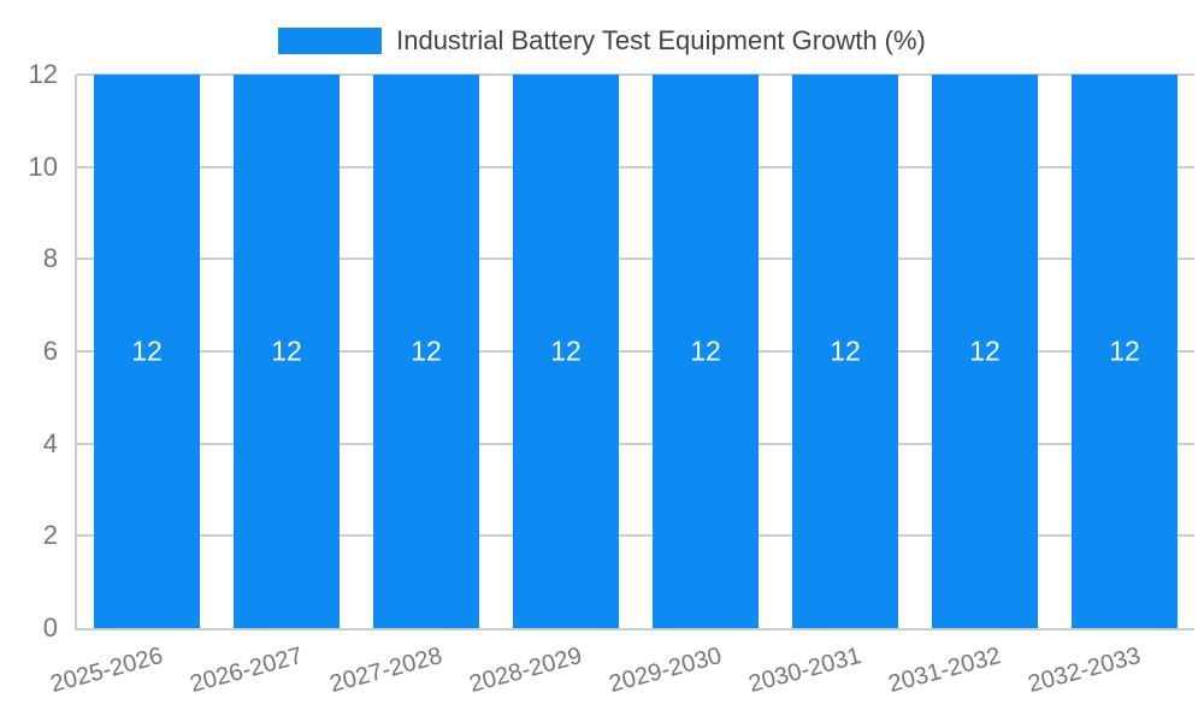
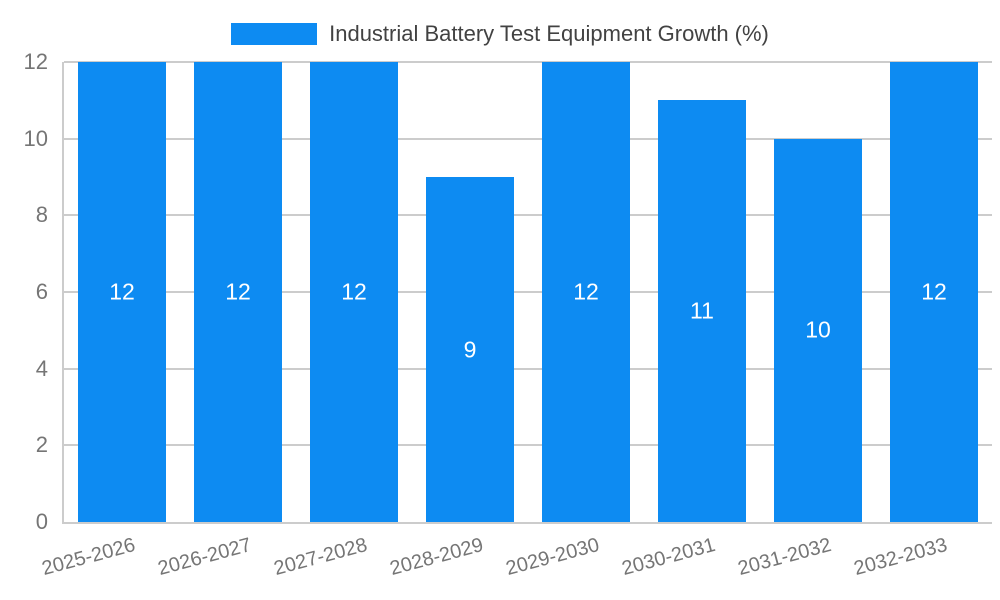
2028-2029: 12 -> 9
2030-2031: 12 -> 11
2031-2032: 12 -> 10
